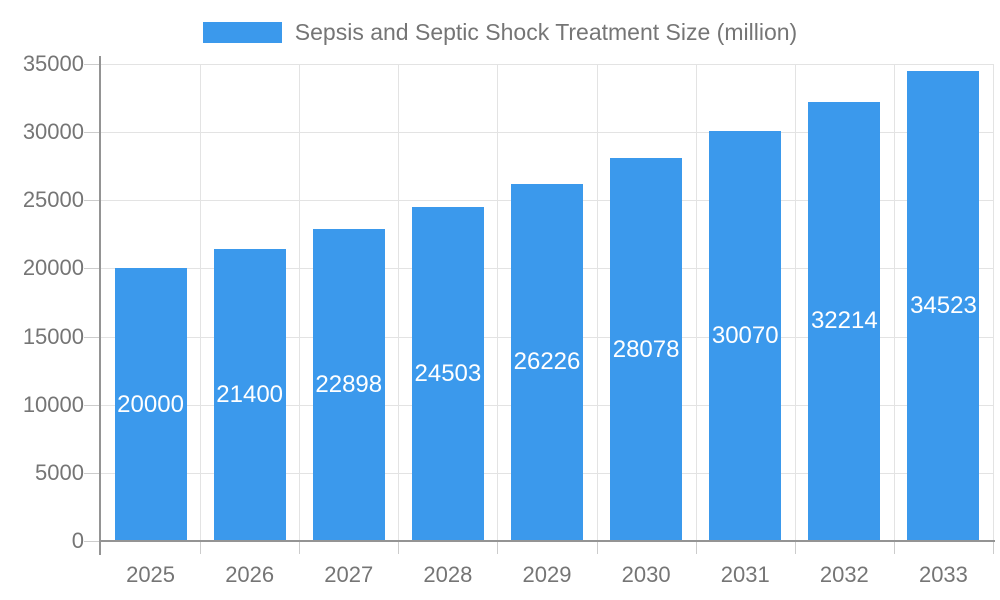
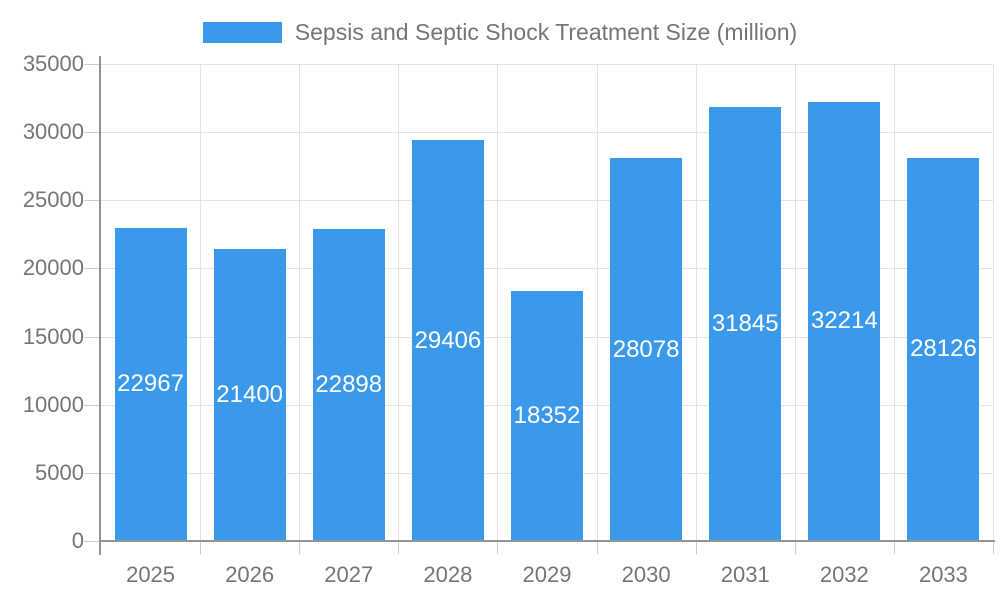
2025: 20000 -> 22967
2028: 24503 -> 29406
2029: 26226 -> 18352
2031: 30070 -> 31845
2033: 34523 -> 28126
